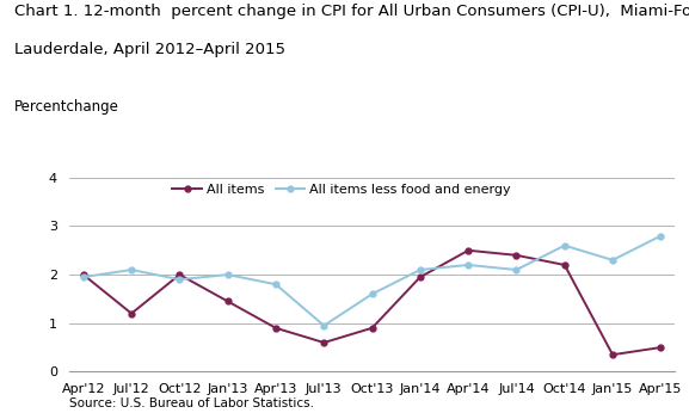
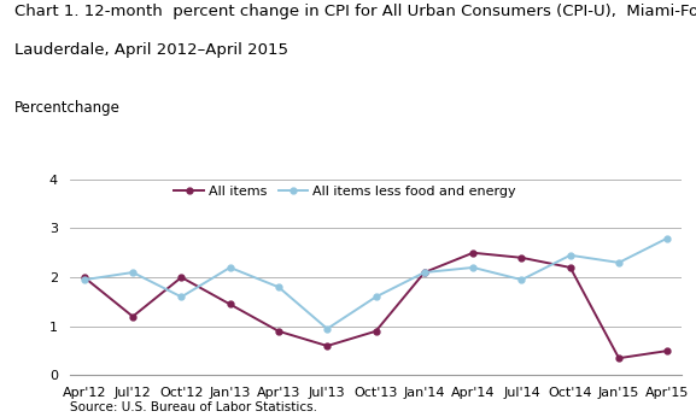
All items less food and energy/Oct'12: 1.90 -> 1.60
All items less food and energy/Jan'13: 2.00 -> 2.20
All items/Jan'14: 1.95 -> 2.10
All items less food and energy/Jul'14: 2.10 -> 1.95
All items less food and energy/Oct'14: 2.60 -> 2.45
